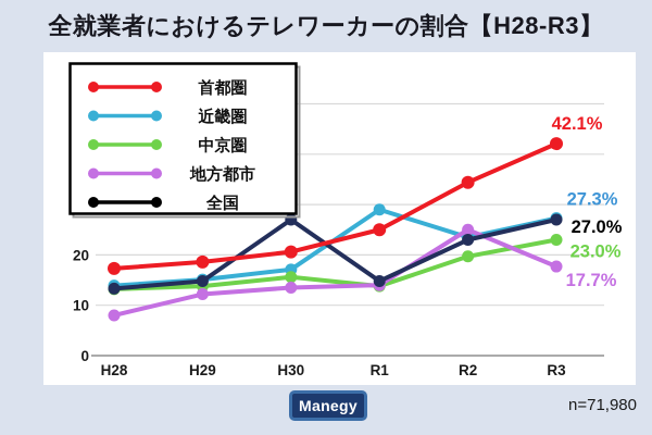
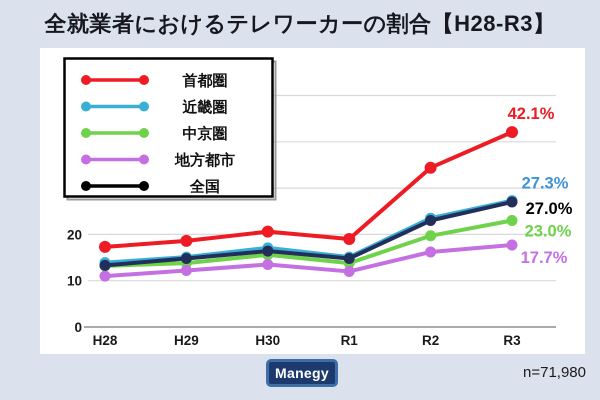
地方都市/H28: 8 -> 11
全国/H30: 27 -> 16
首都圏/R1: 25 -> 19
近畿圏/R1: 29 -> 15
地方都市/R1: 14 -> 12
地方都市/R2: 25 -> 16
